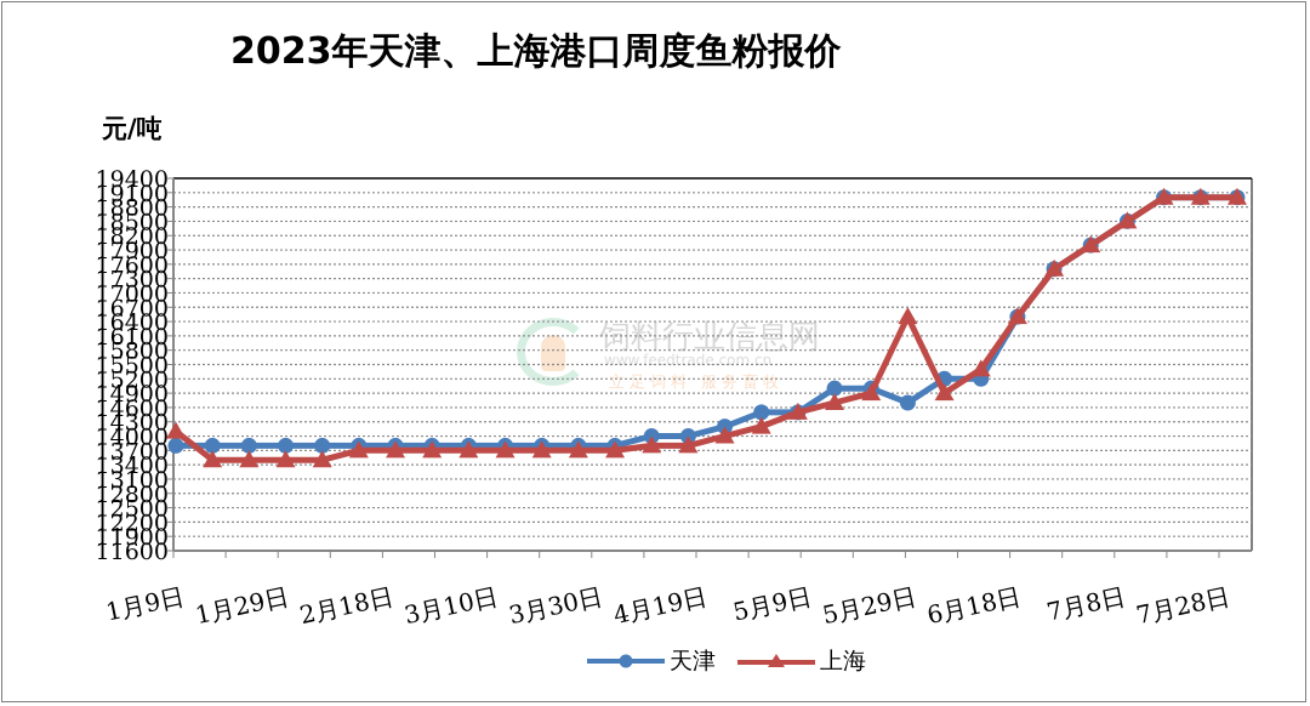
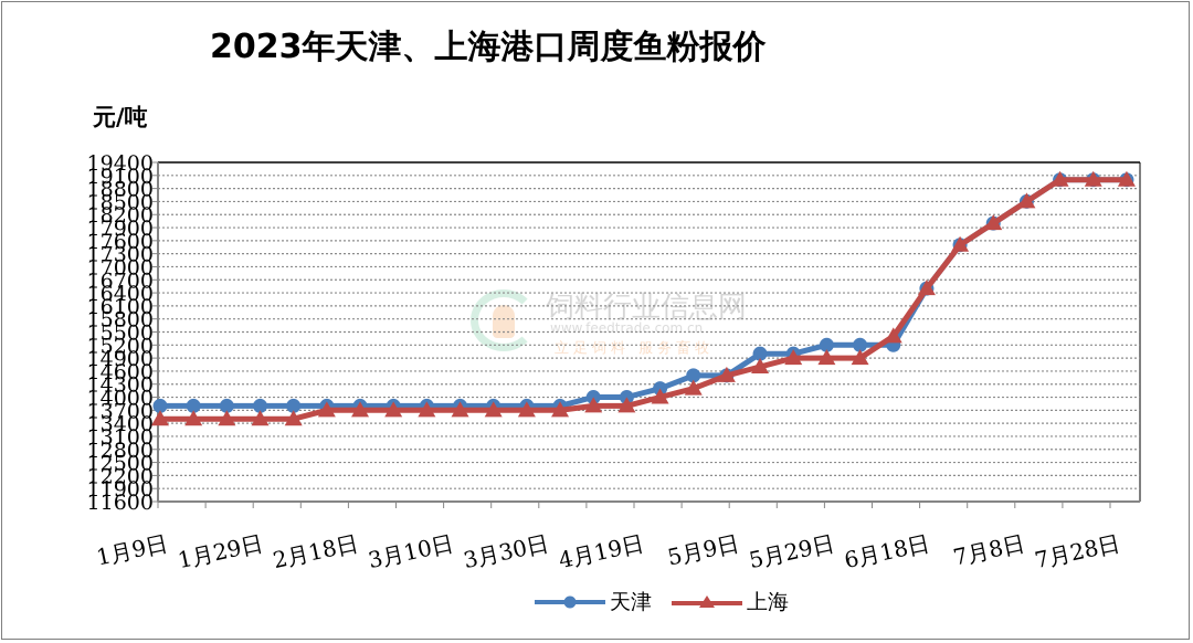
上海/1月9日: 14100 -> 13500
天津/5月29日: 14700 -> 15200
上海/5月29日: 16500 -> 14900
